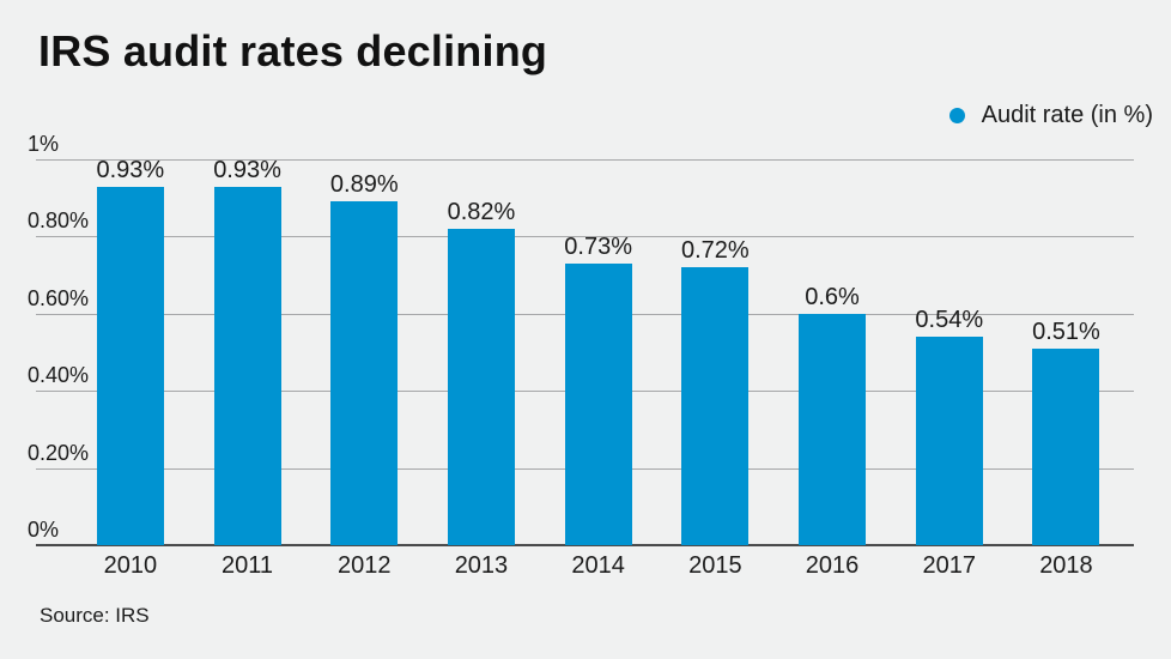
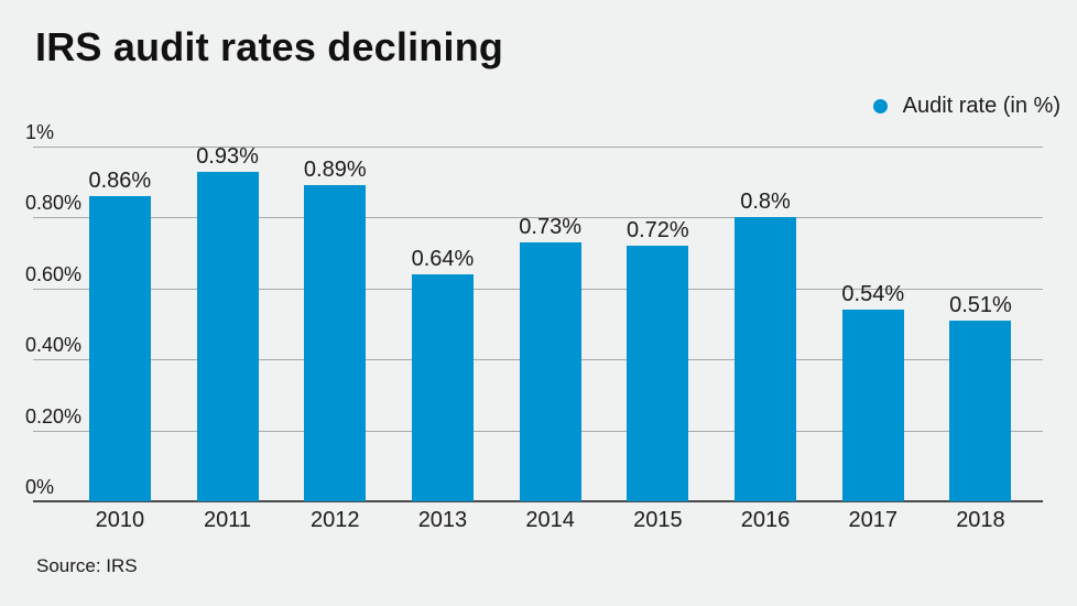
2010: 0.93% -> 0.86%
2013: 0.82% -> 0.64%
2016: 0.6% -> 0.8%
